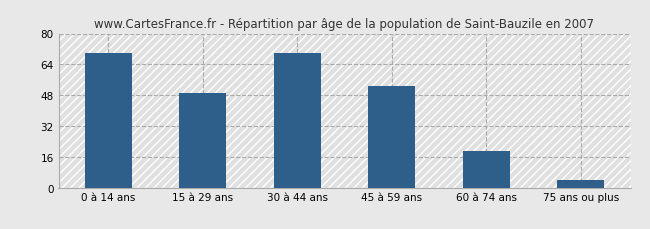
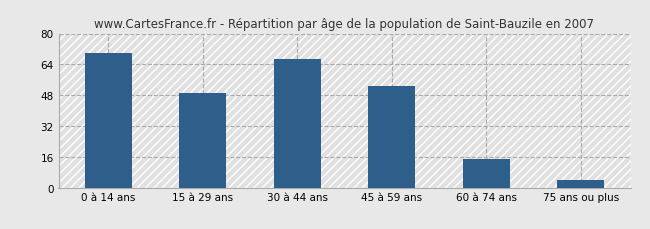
30 à 44 ans: 70 -> 67
60 à 74 ans: 19 -> 15
